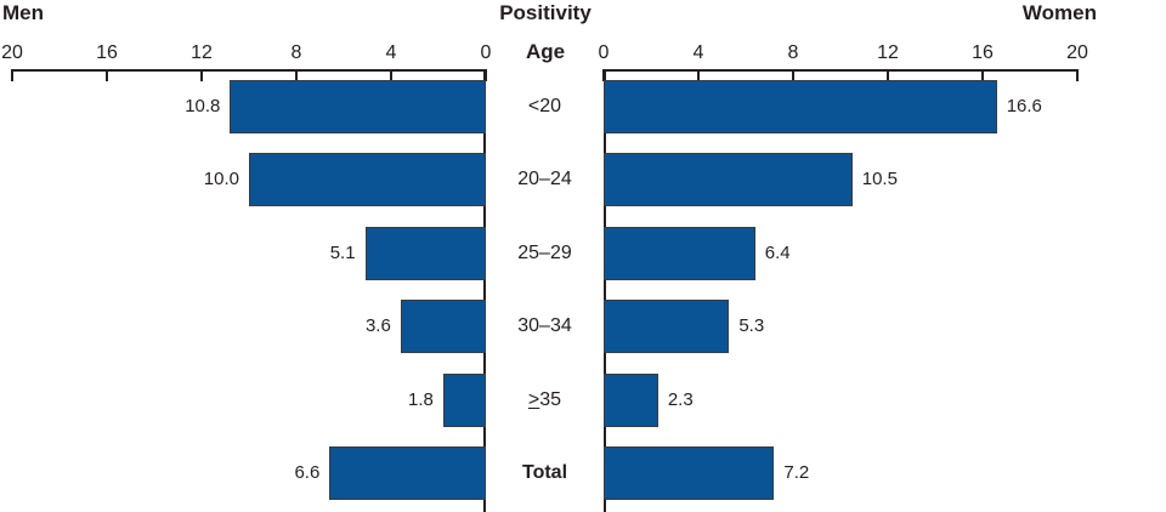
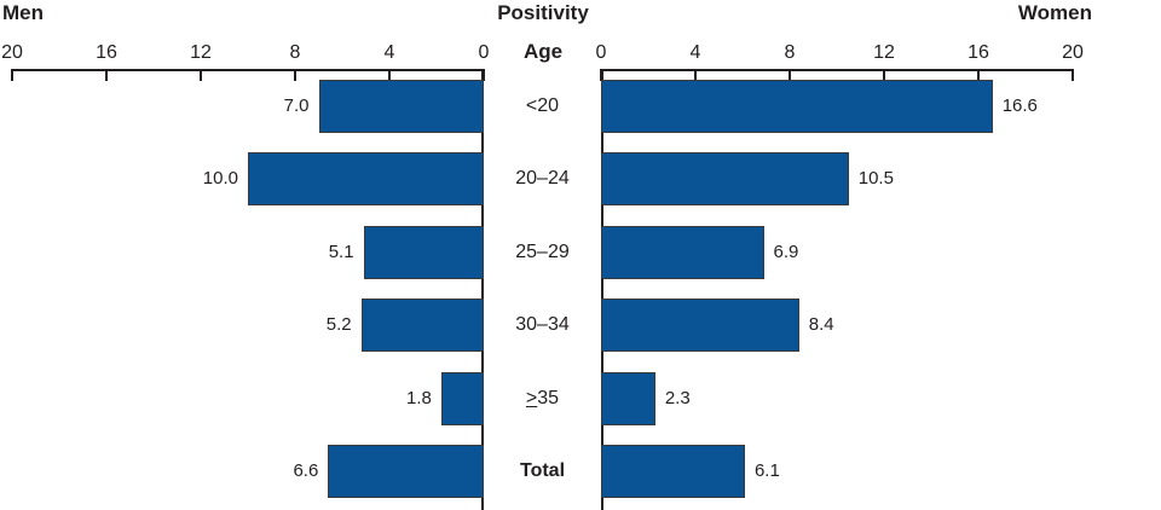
Men/<20: 10.8 -> 7.0
Women/25–29: 6.4 -> 6.9
Men/30–34: 3.6 -> 5.2
Women/30–34: 5.3 -> 8.4
Women/Total: 7.2 -> 6.1
